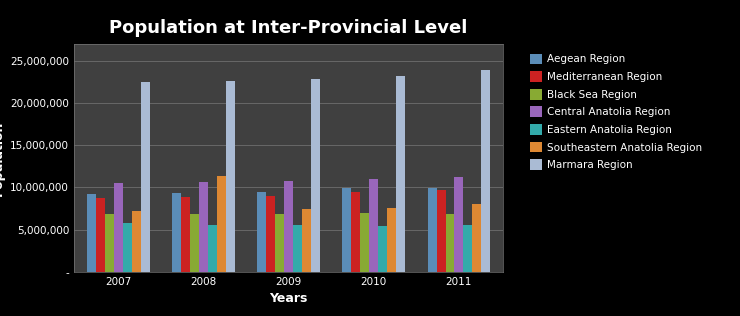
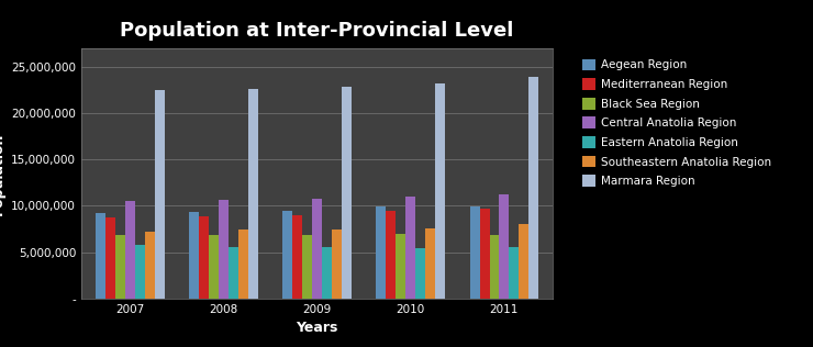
Southeastern Anatolia Region/2008: 11,400,000 -> 7,400,000
